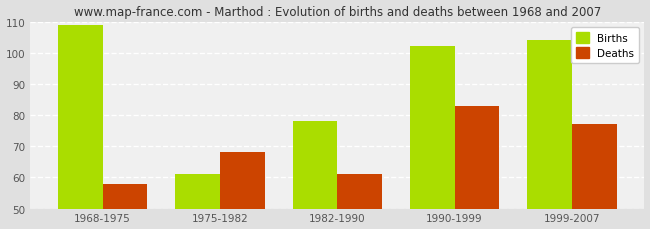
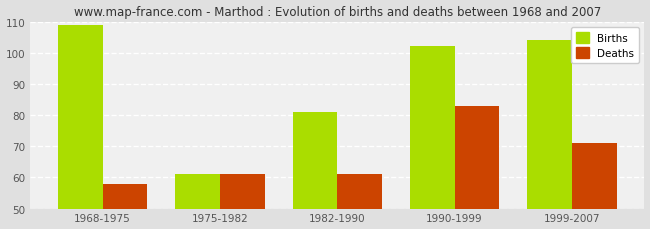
Deaths/1975-1982: 68 -> 61
Births/1982-1990: 78 -> 81
Deaths/1999-2007: 77 -> 71
